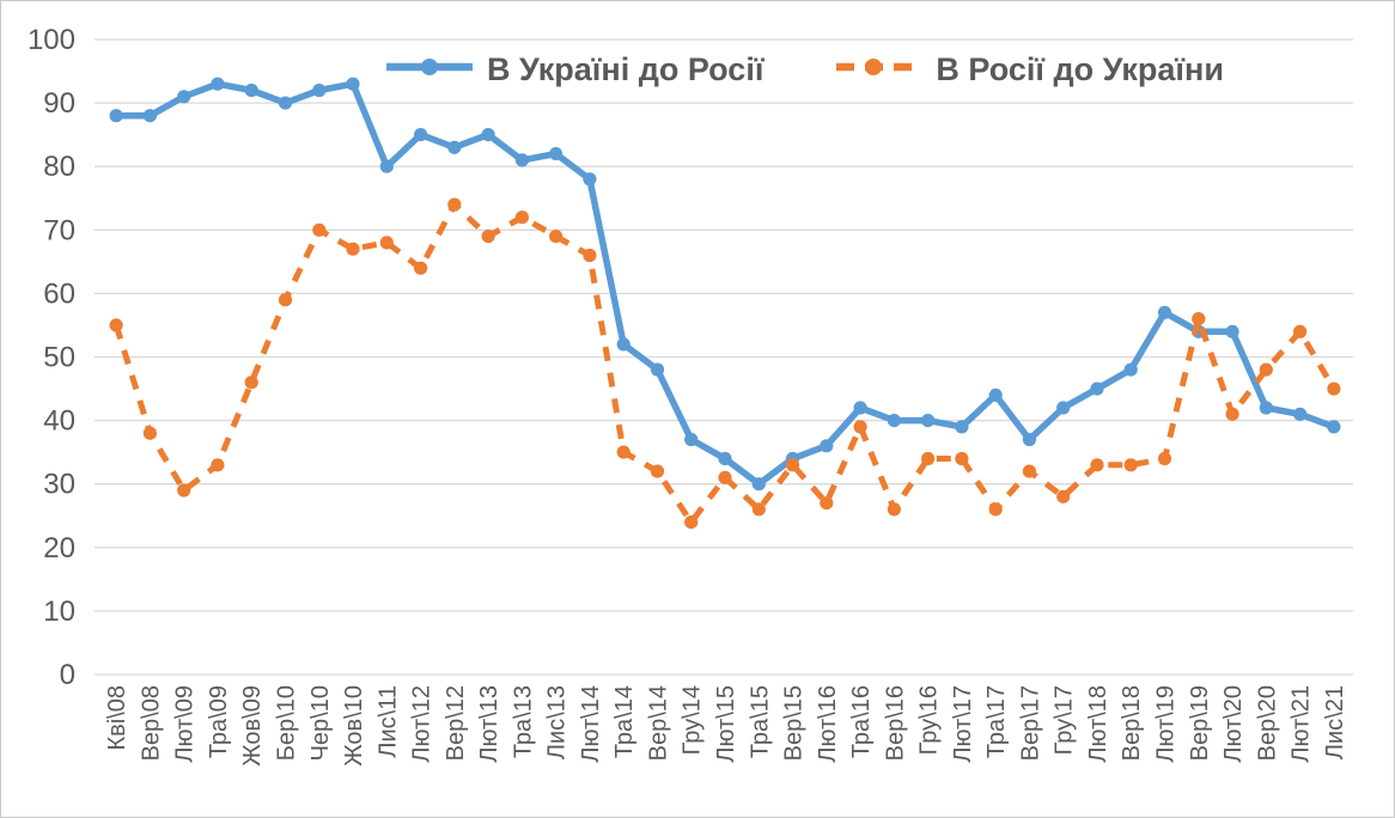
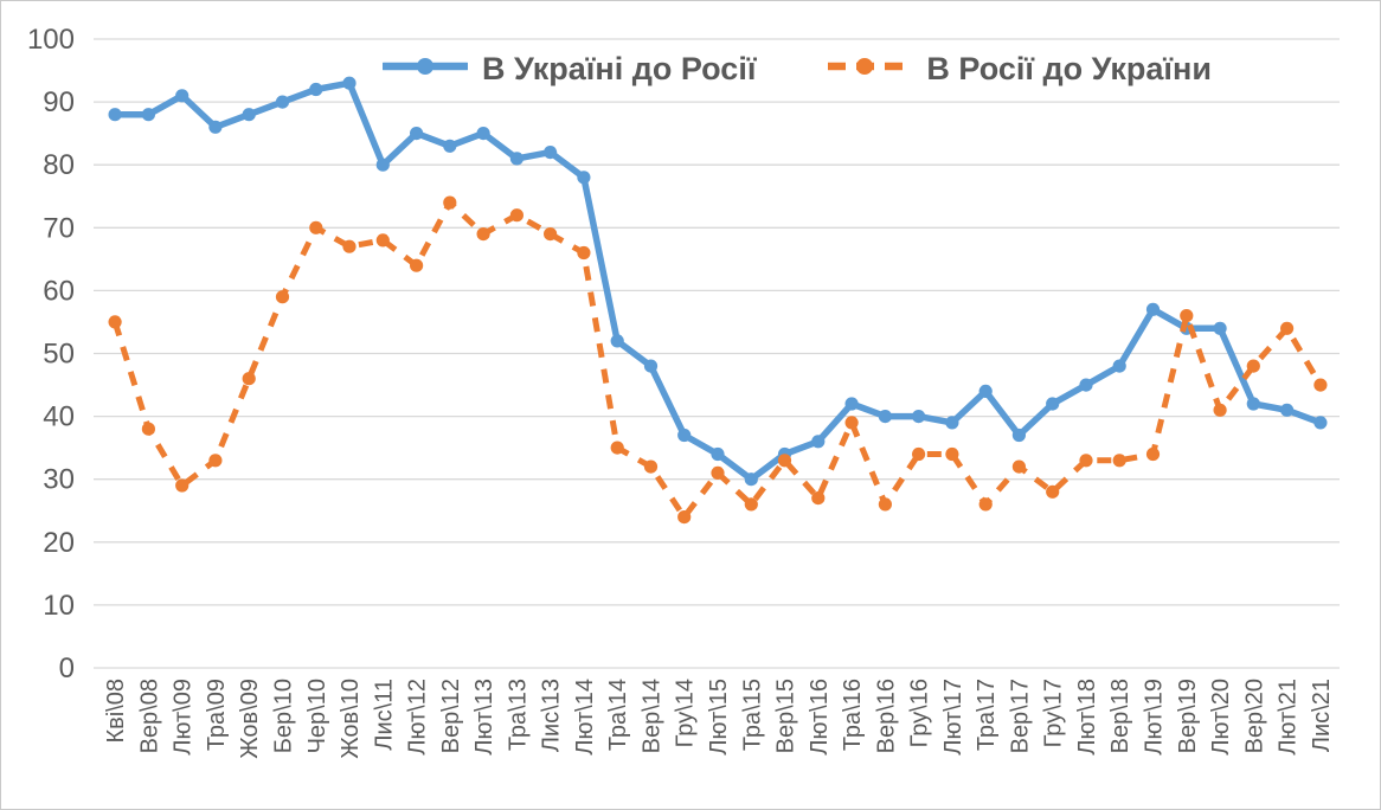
В Україні до Росії/Тра\09: 93 -> 86
В Україні до Росії/Жов\09: 92 -> 88
